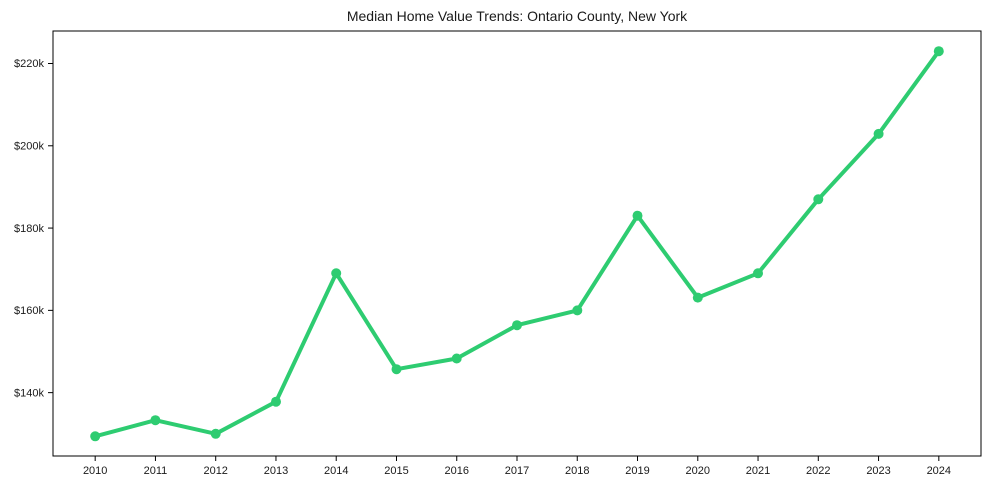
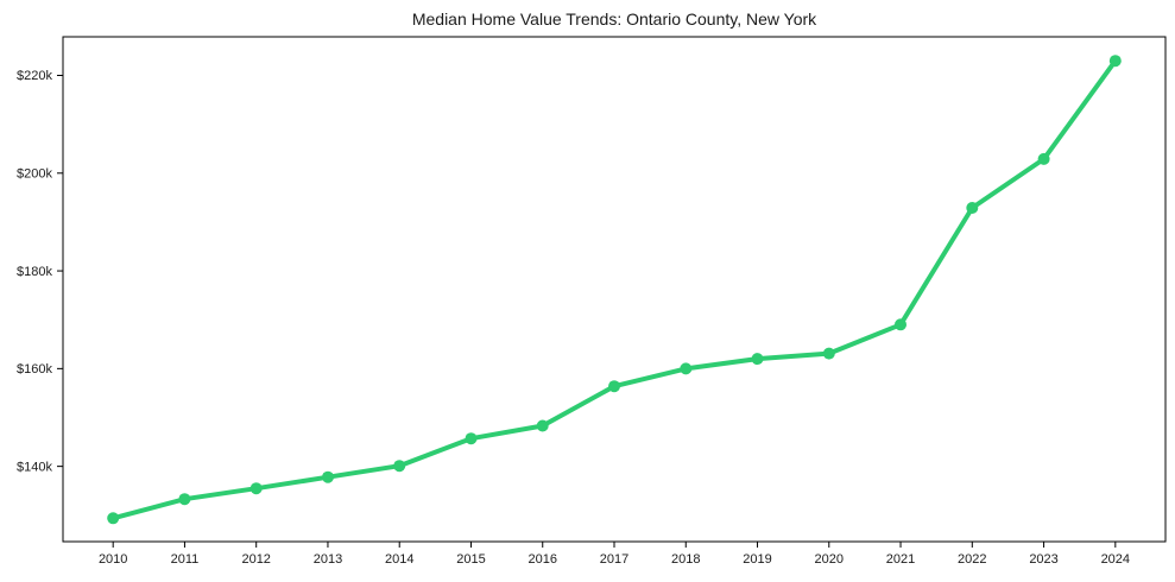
2012: $130k -> $136k
2014: $169k -> $140k
2019: $183k -> $162k
2022: $187k -> $193k
